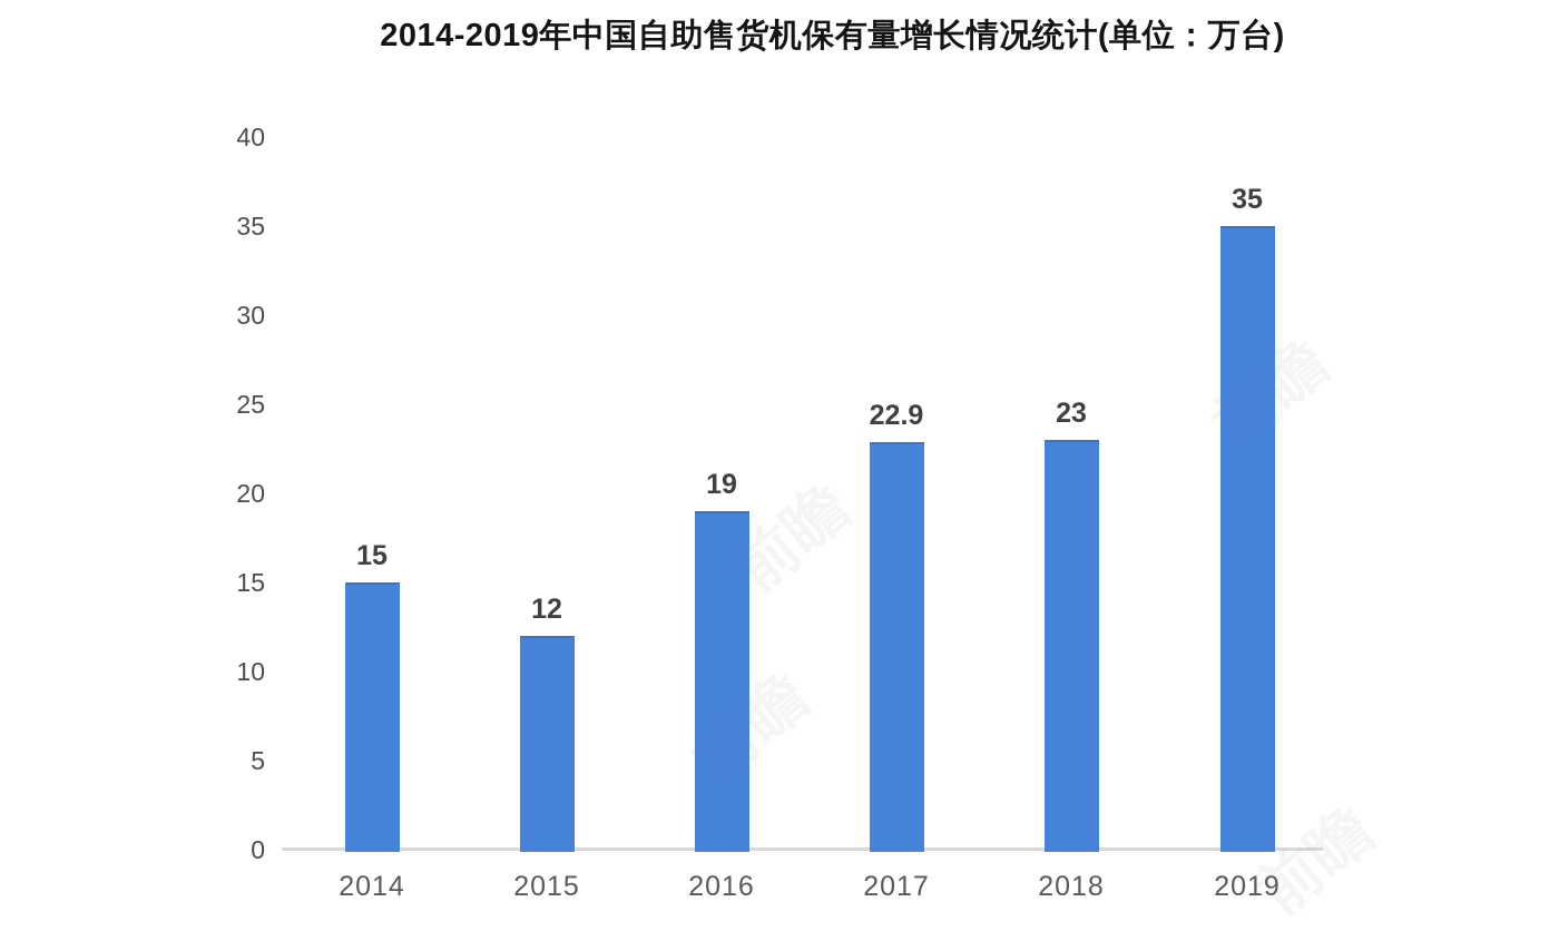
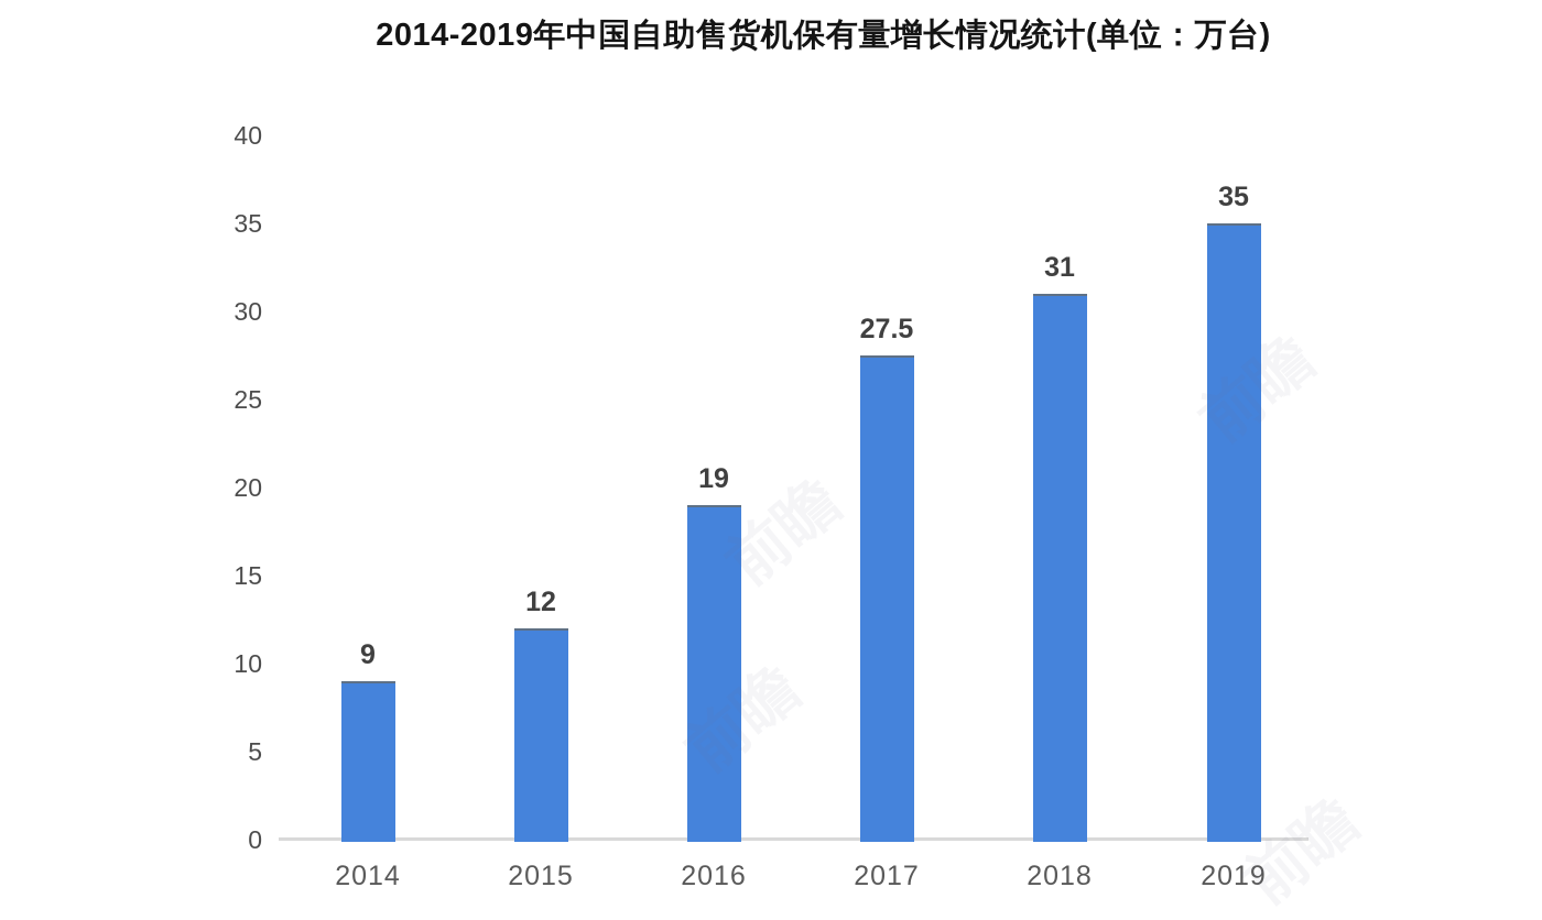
2014: 15 -> 9
2017: 22.9 -> 27.5
2018: 23 -> 31
